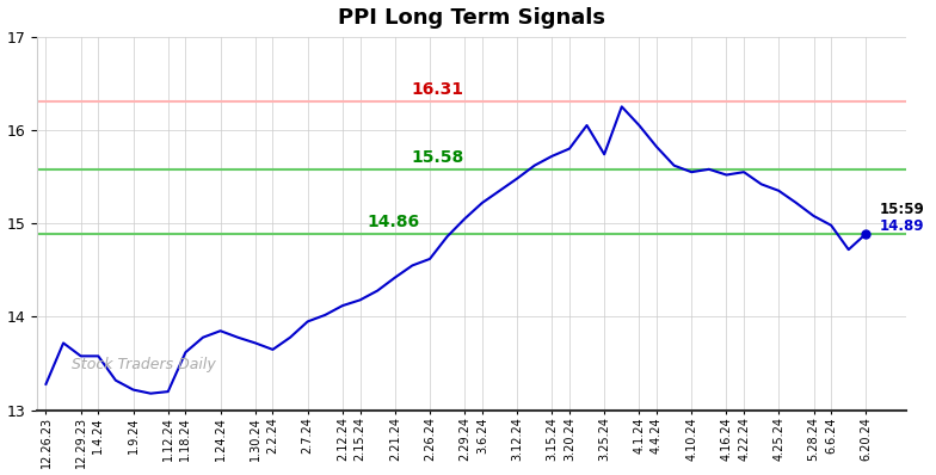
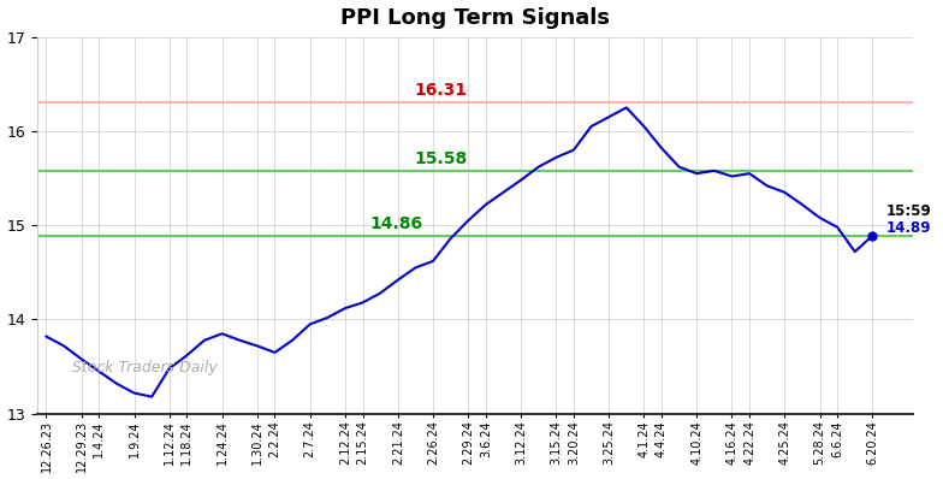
12.26.23: 13.28 -> 13.82
1.4.24: 13.58 -> 13.45
1.12.24: 13.20 -> 13.48
3.25.24: 15.74 -> 16.15
